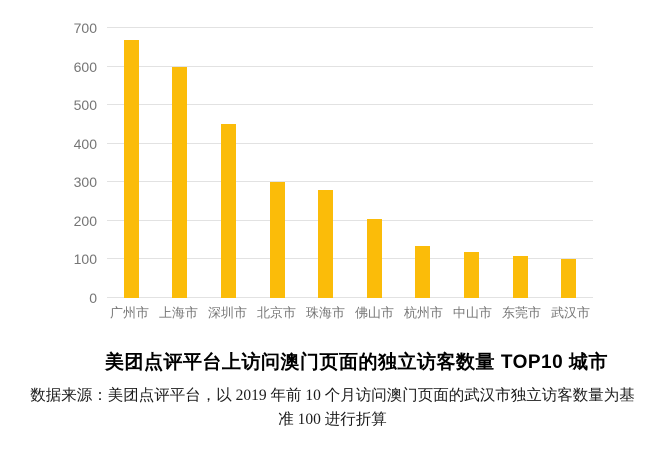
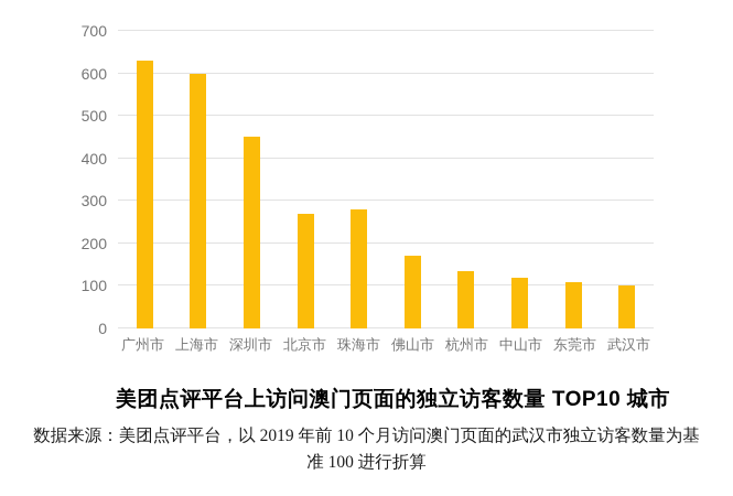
广州市: 670 -> 630
北京市: 300 -> 270
佛山市: 200 -> 170
